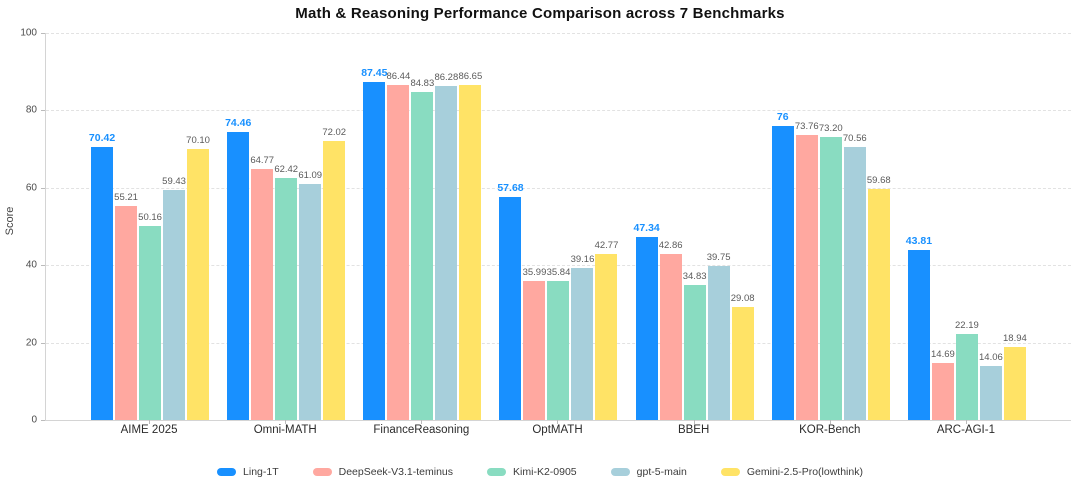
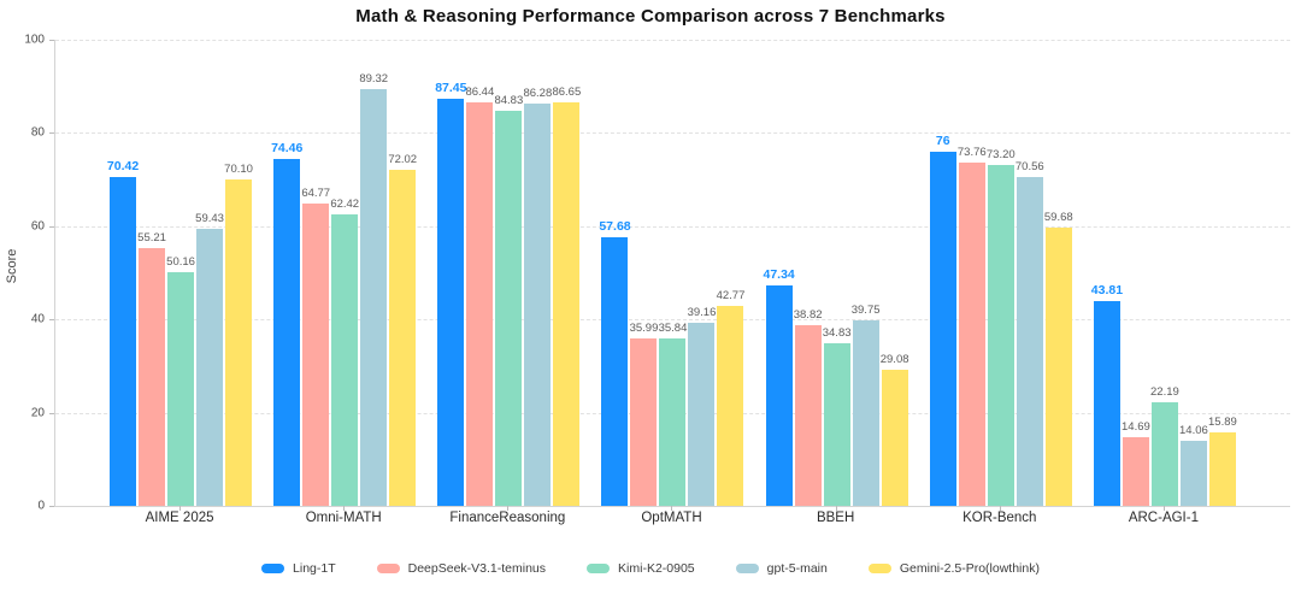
gpt-5-main/Omni-MATH: 61.09 -> 89.32
DeepSeek-V3.1-teminus/BBEH: 42.86 -> 38.82
Gemini-2.5-Pro(lowthink)/ARC-AGI-1: 18.94 -> 15.89
